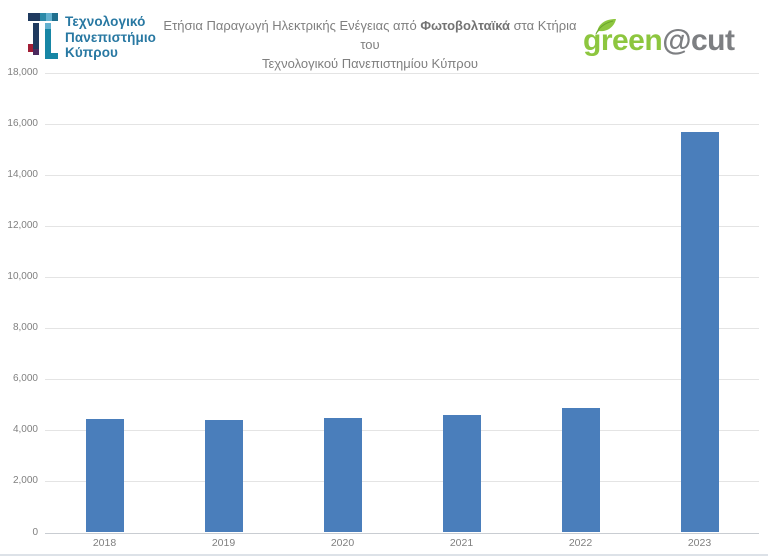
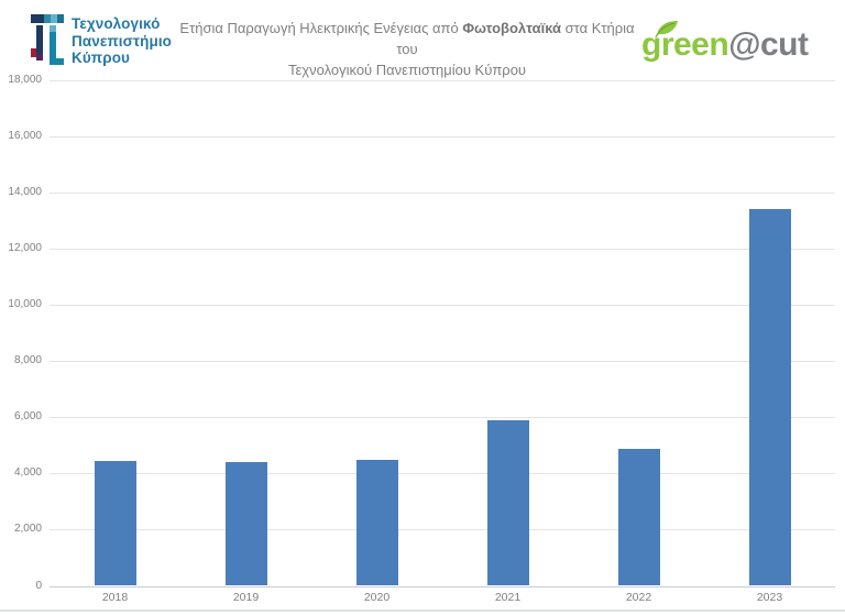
2021: 4600 -> 5900
2023: 15700 -> 13400
